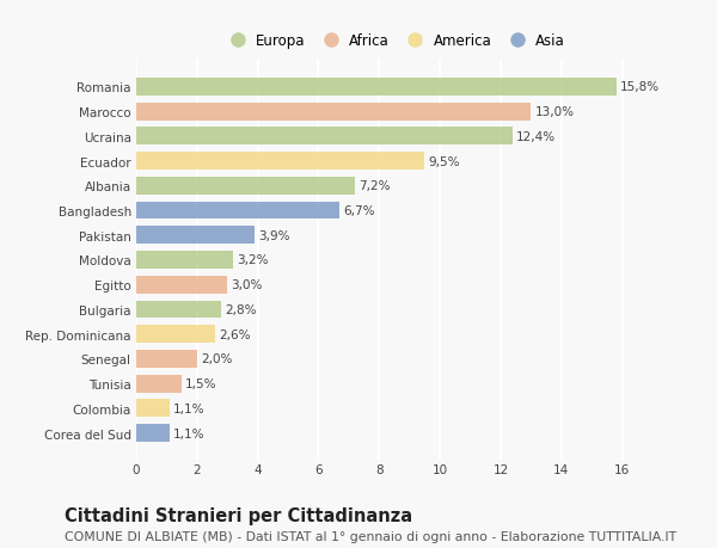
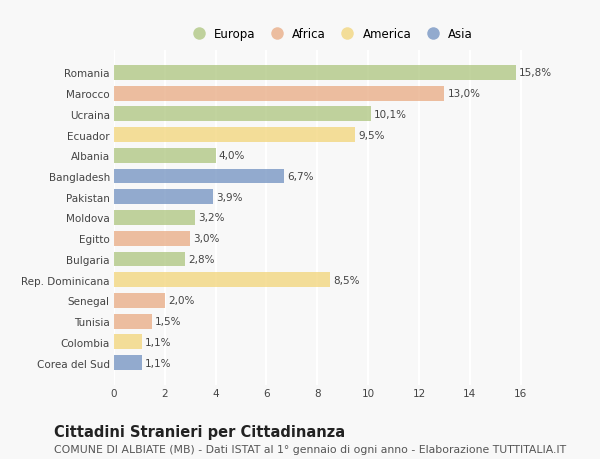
Ucraina: 12,4% -> 10,1%
Albania: 7,2% -> 4,0%
Rep. Dominicana: 2,6% -> 8,5%
